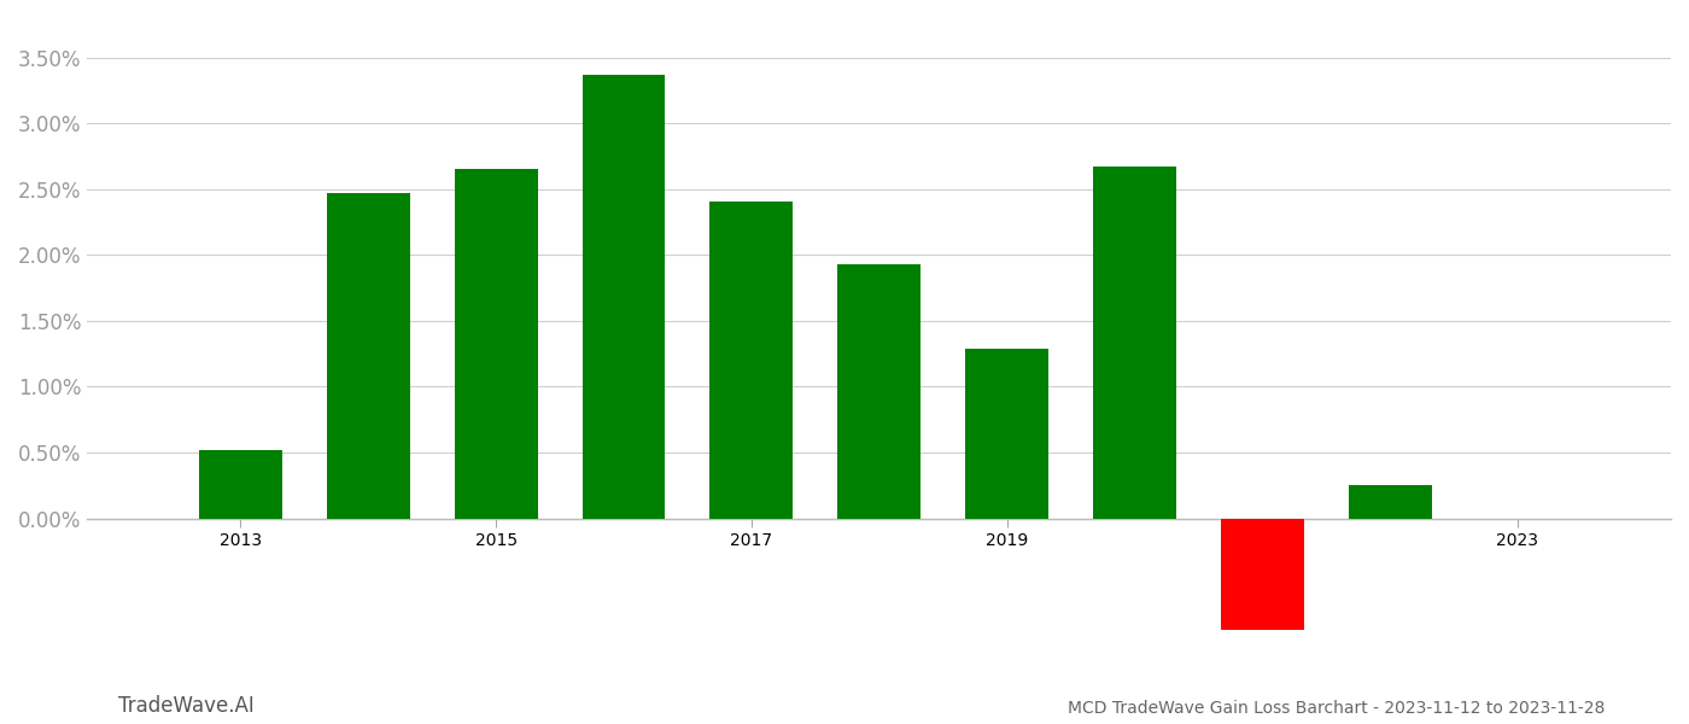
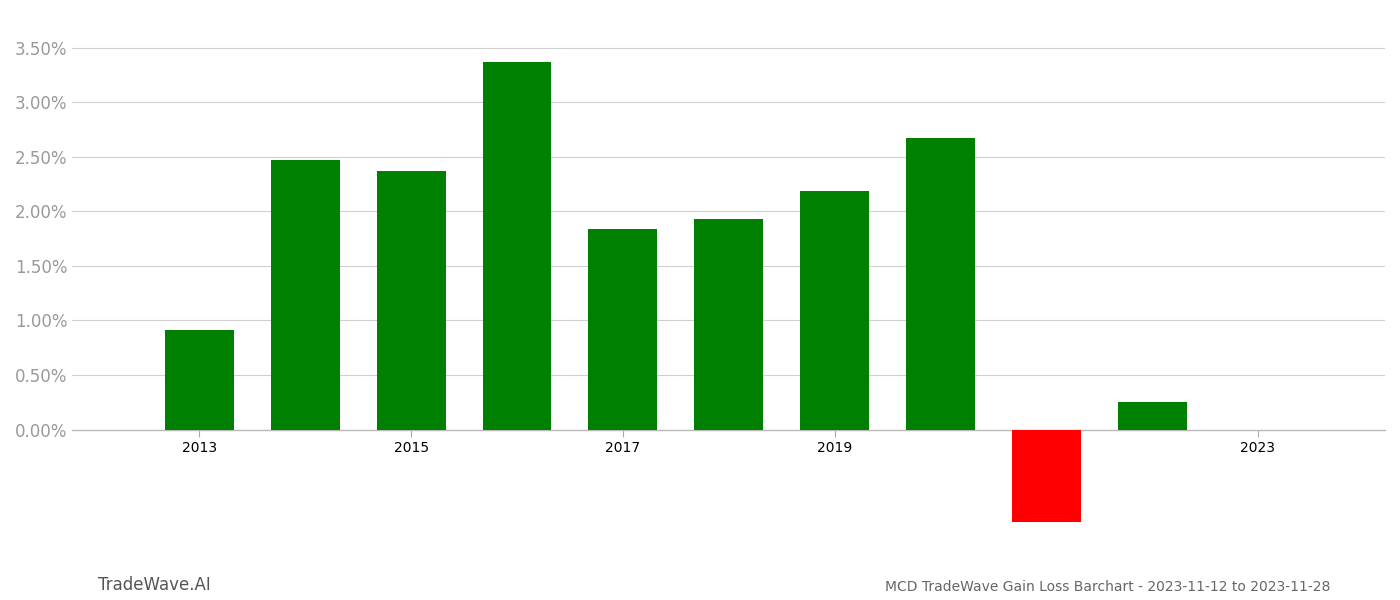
2013: 0.52% -> 0.91%
2015: 2.65% -> 2.37%
2017: 2.41% -> 1.84%
2019: 1.29% -> 2.19%
